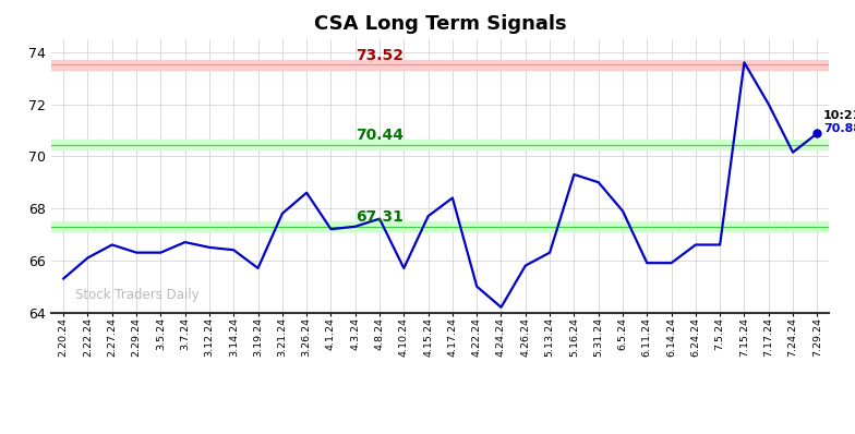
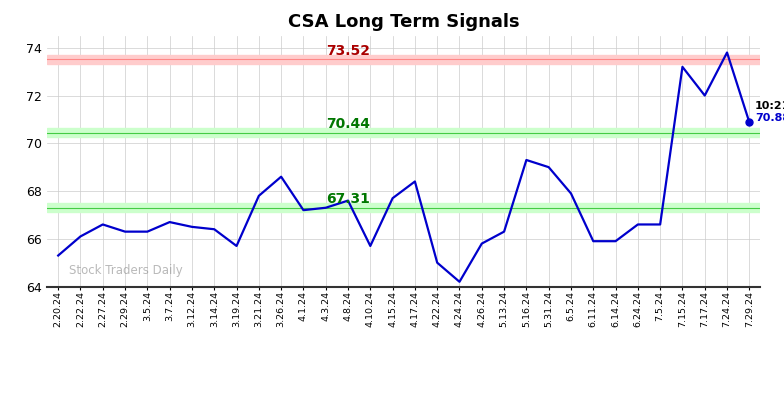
7.15.24: 73.60 -> 73.20
7.24.24: 70.15 -> 73.80
